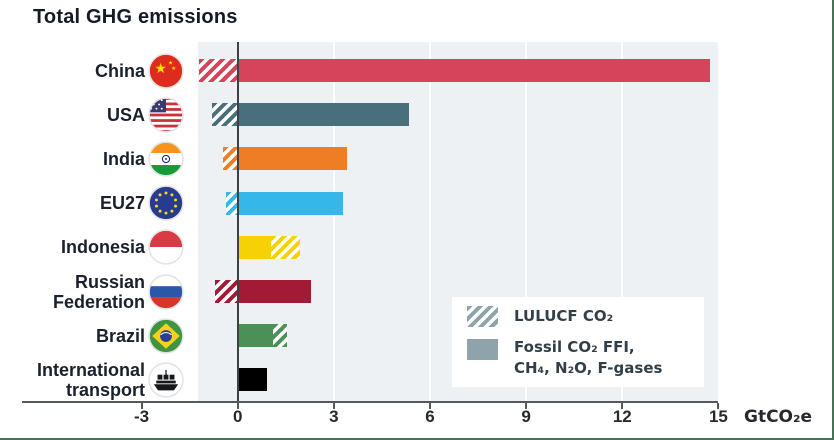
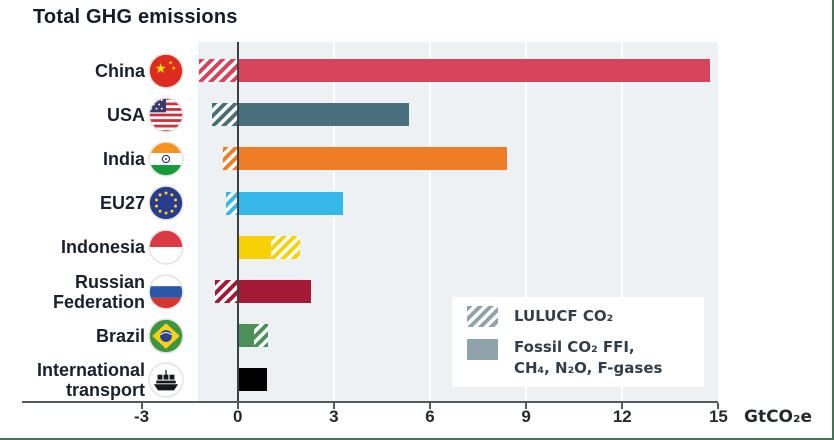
Fossil CO₂ FFI, CH₄, N₂O, F-gases/India: 3.4 -> 8.4
Fossil CO₂ FFI, CH₄, N₂O, F-gases/Brazil: 1.1 -> 0.5
